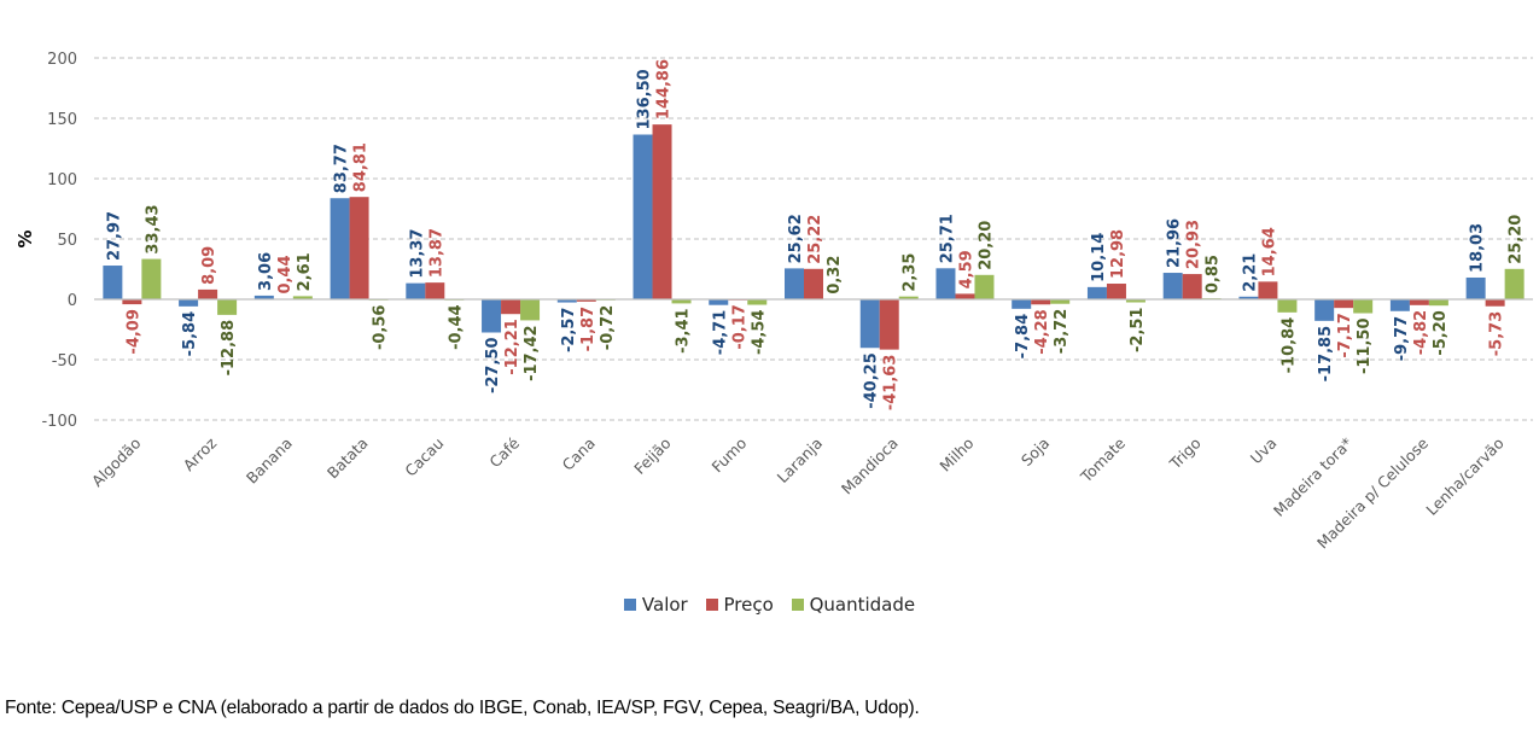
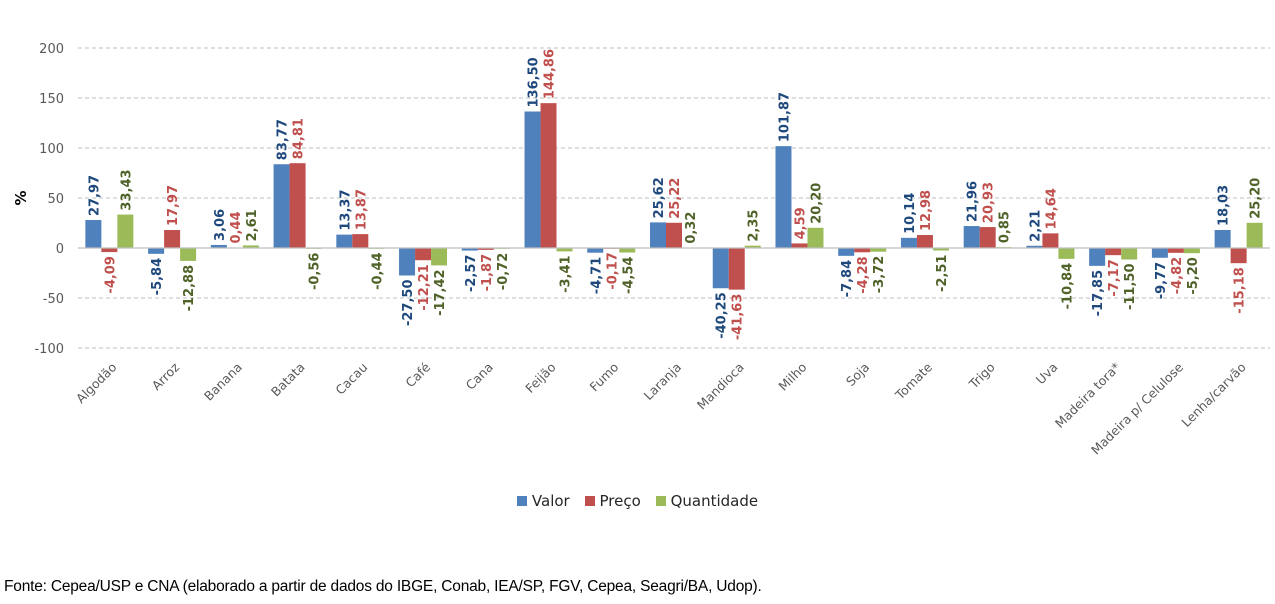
Preço/Arroz: 8,09 -> 17,97
Valor/Milho: 25,71 -> 101,87
Preço/Lenha/carvão: -5,73 -> -15,18
